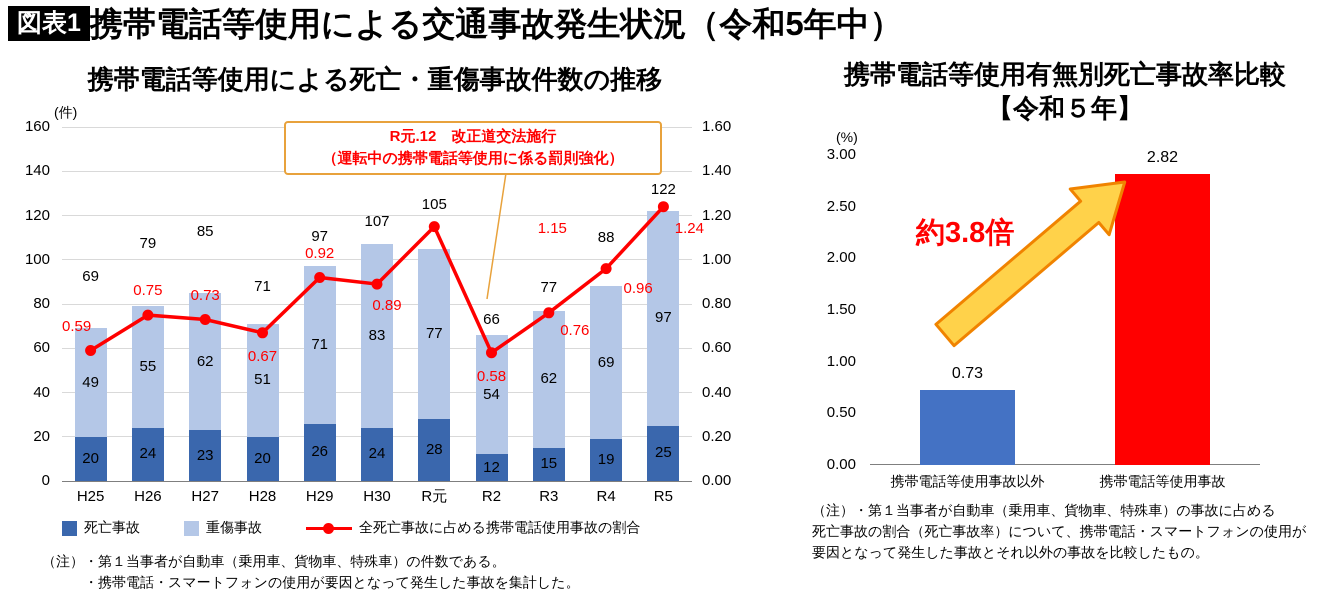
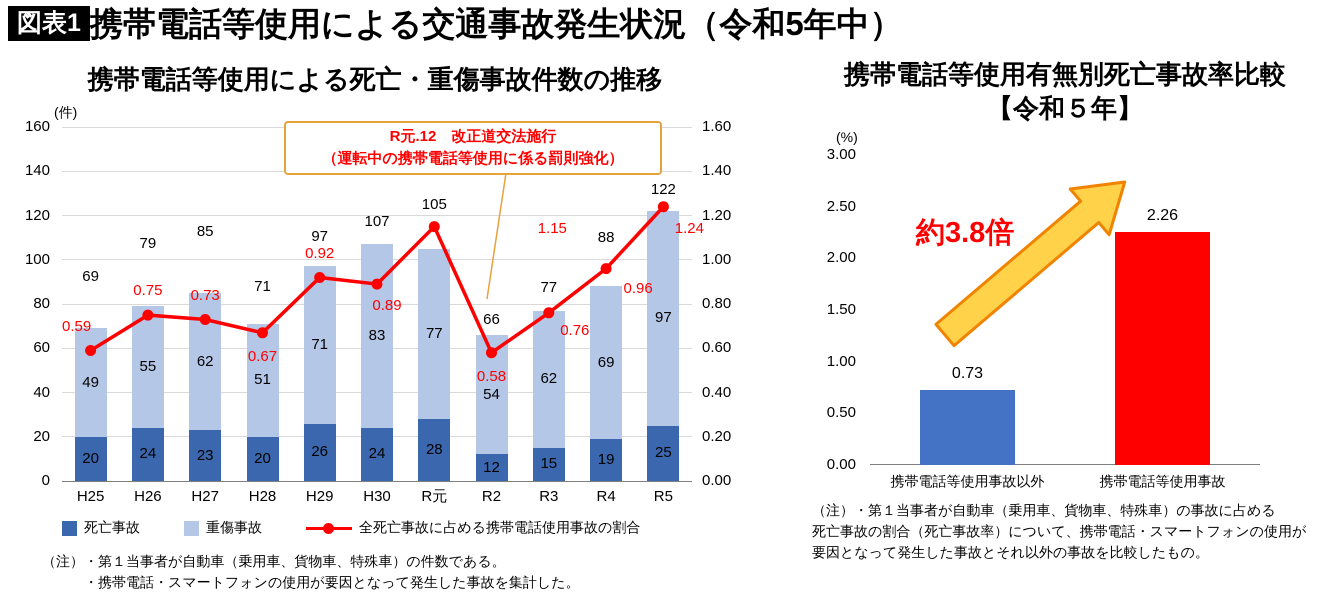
携帯電話等使用有無別死亡事故率比較【令和５年】/携帯電話等使用事故: 2.82 -> 2.26
